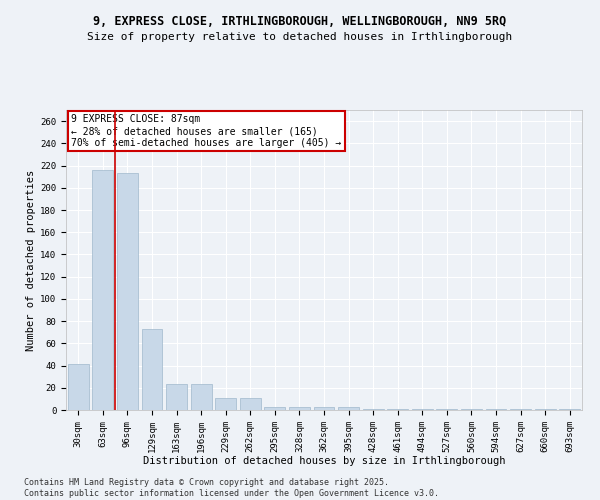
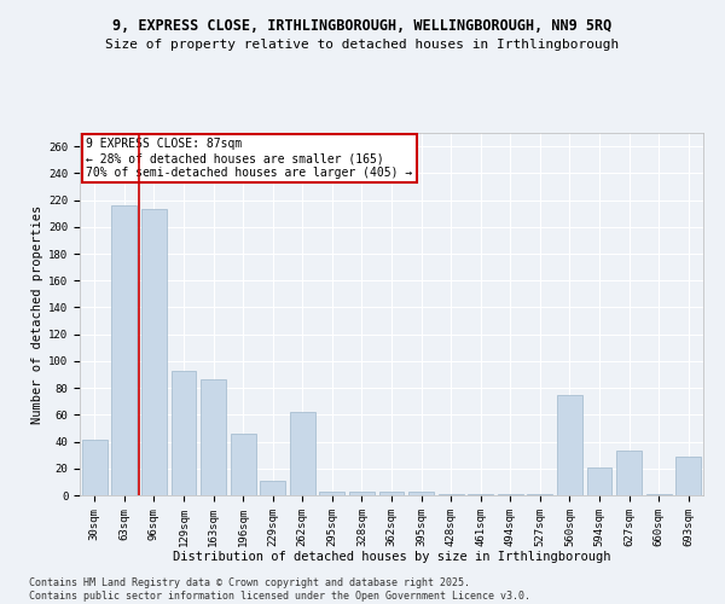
129sqm: 73 -> 93
163sqm: 23 -> 86
196sqm: 23 -> 46
262sqm: 11 -> 62
560sqm: 1 -> 75
594sqm: 1 -> 21
627sqm: 1 -> 33
693sqm: 1 -> 29
